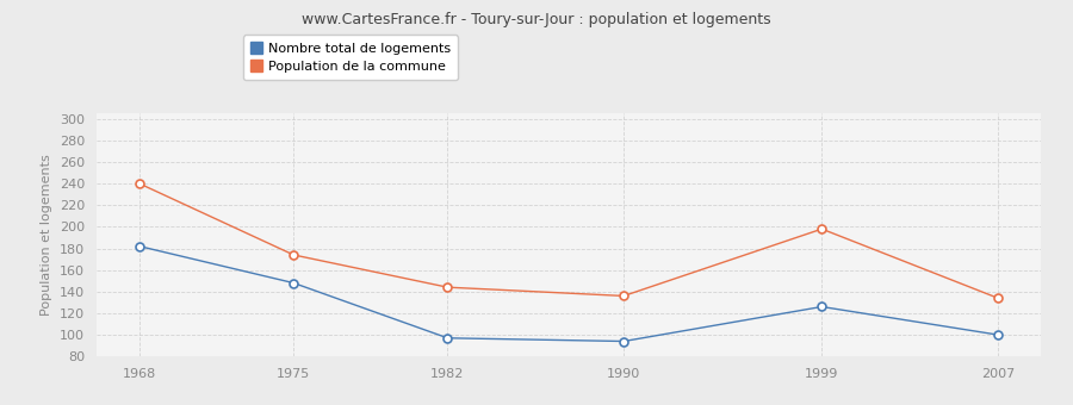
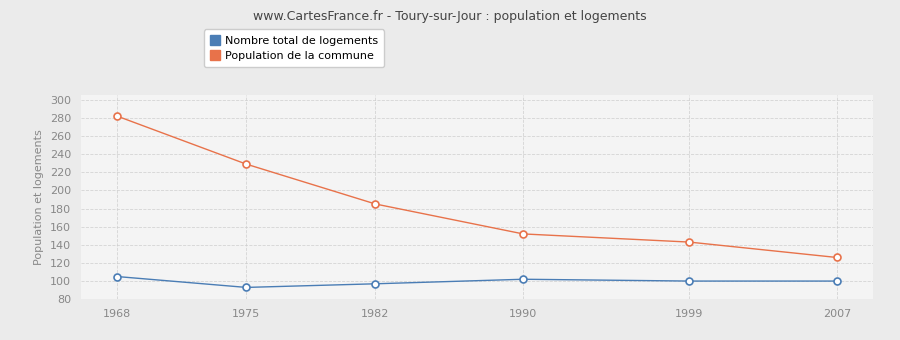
Nombre total de logements/1968: 182 -> 105
Population de la commune/1968: 240 -> 282
Nombre total de logements/1975: 148 -> 93
Population de la commune/1975: 174 -> 229
Population de la commune/1982: 144 -> 185
Nombre total de logements/1990: 94 -> 102
Population de la commune/1990: 136 -> 152
Nombre total de logements/1999: 126 -> 100
Population de la commune/1999: 198 -> 143
Population de la commune/2007: 134 -> 126
